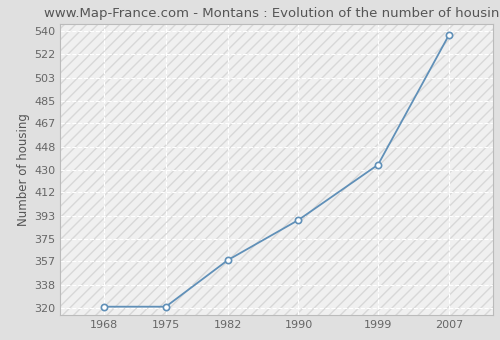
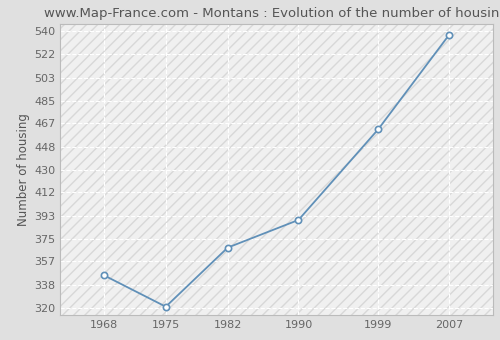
1968: 321 -> 346
1982: 358 -> 368
1999: 434 -> 462
